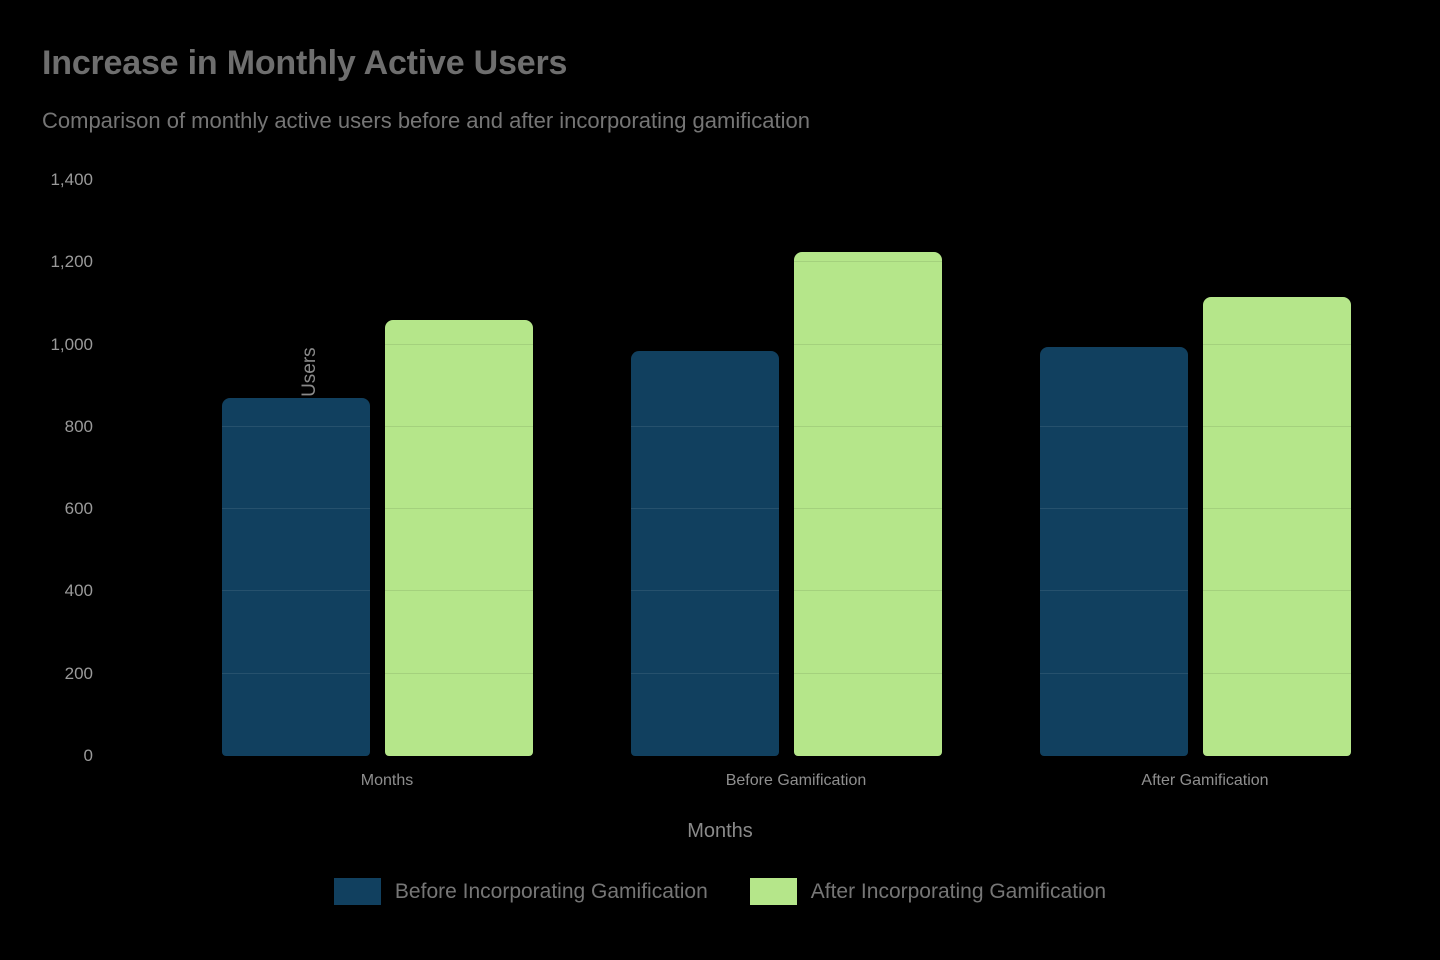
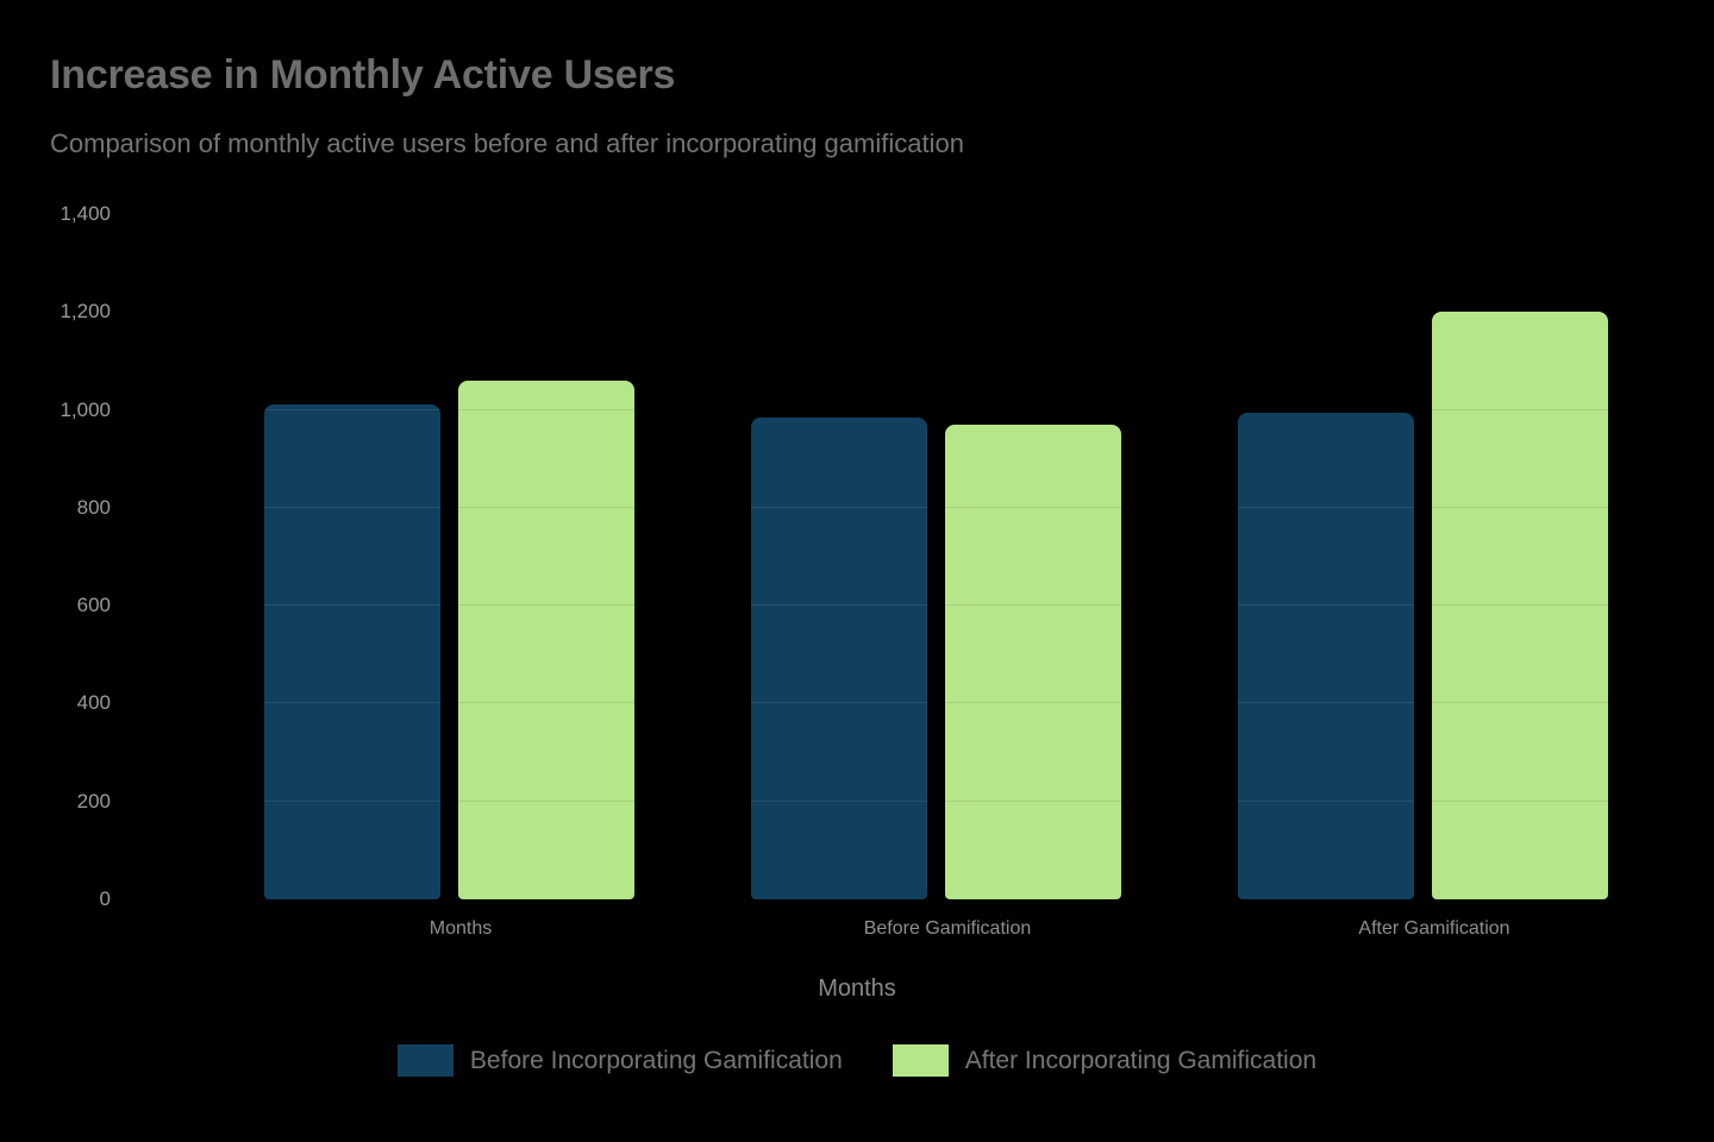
Before Incorporating Gamification/Months: 870 -> 1010
After Incorporating Gamification/Before Gamification: 1220 -> 970
After Incorporating Gamification/After Gamification: 1120 -> 1200
